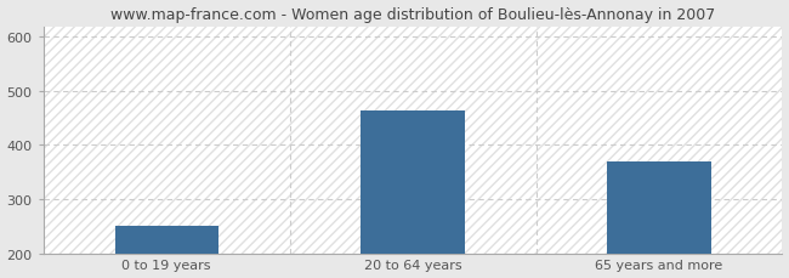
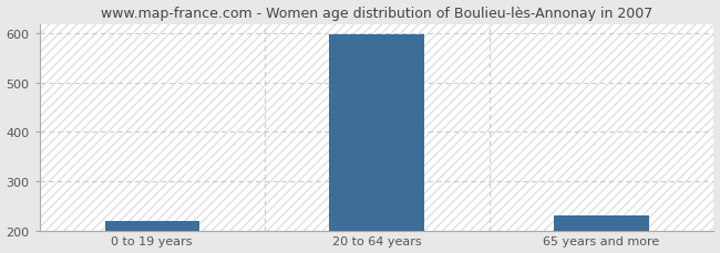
0 to 19 years: 250 -> 220
20 to 64 years: 465 -> 598
65 years and more: 370 -> 230
